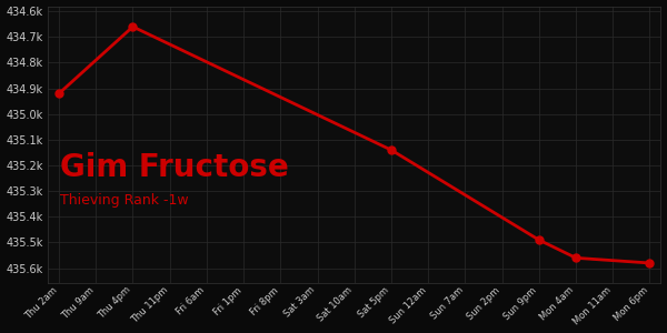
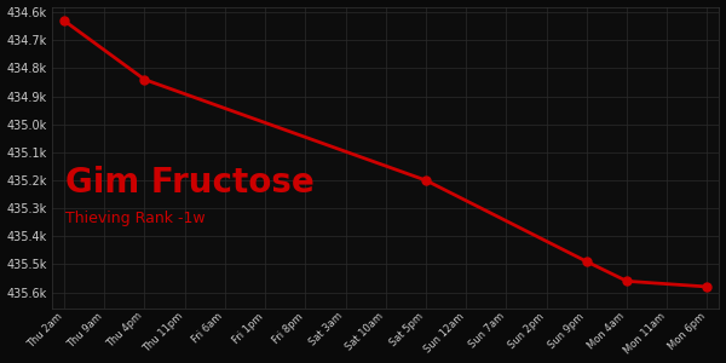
Thu 2am: 434.92k -> 434.63k
Thu 4pm: 434.66k -> 434.84k
Sat 5pm: 435.14k -> 435.20k
